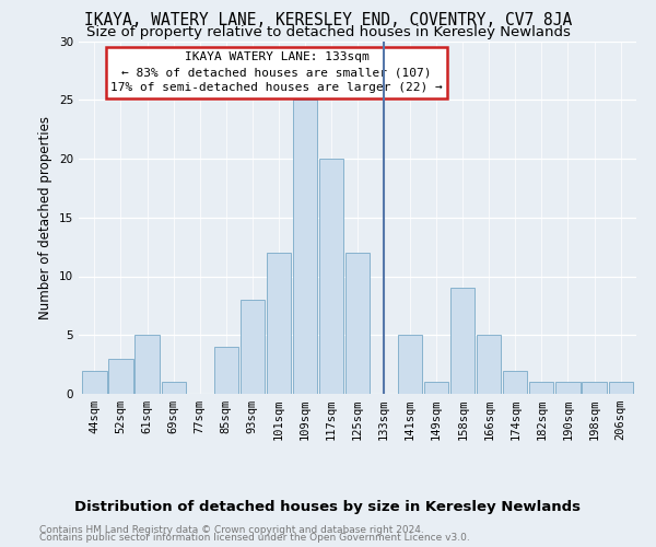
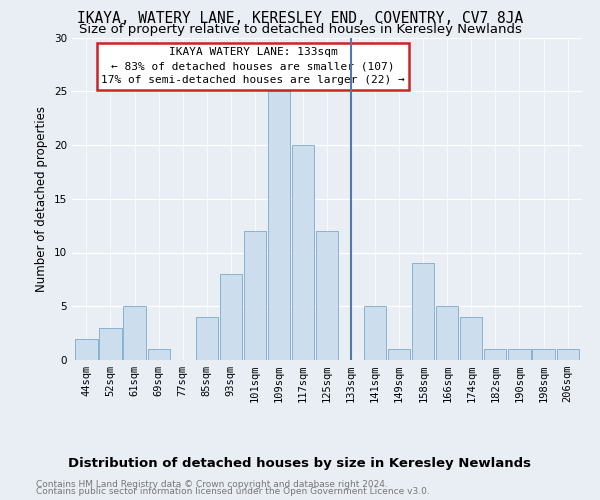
174sqm: 2 -> 4
